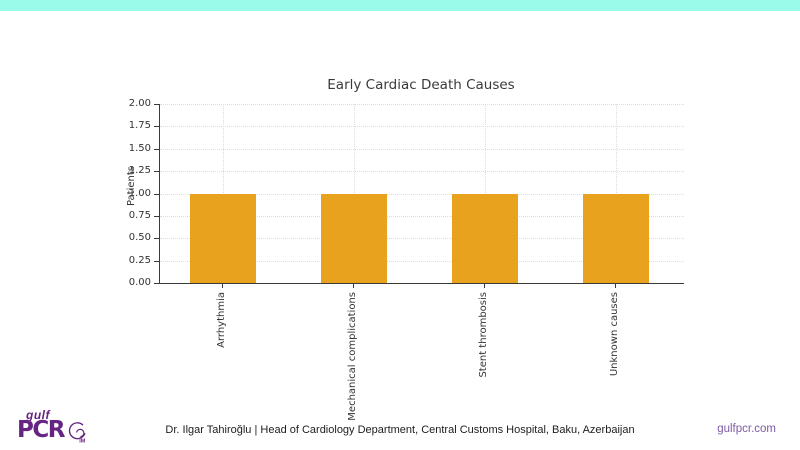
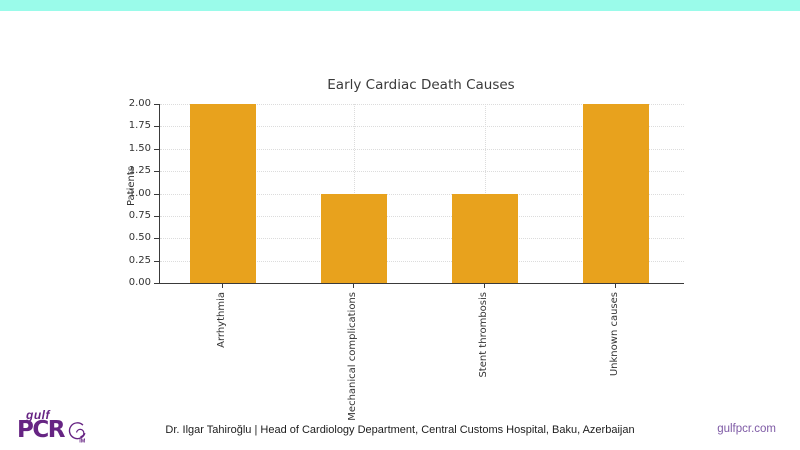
Arrhythmia: 1 -> 2
Unknown causes: 1 -> 2
